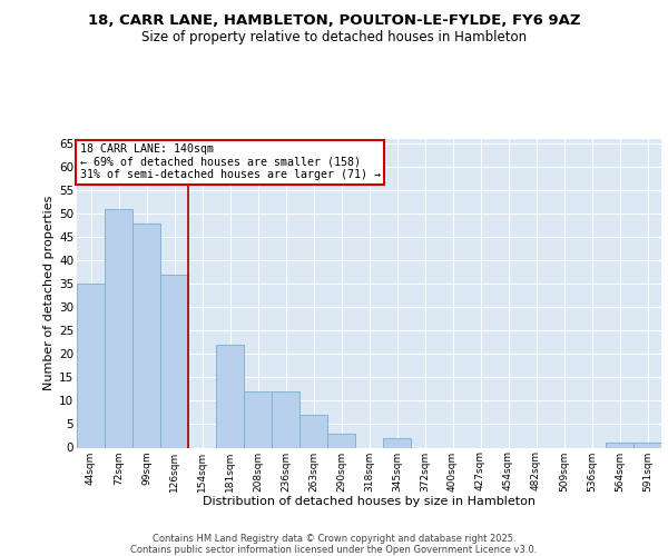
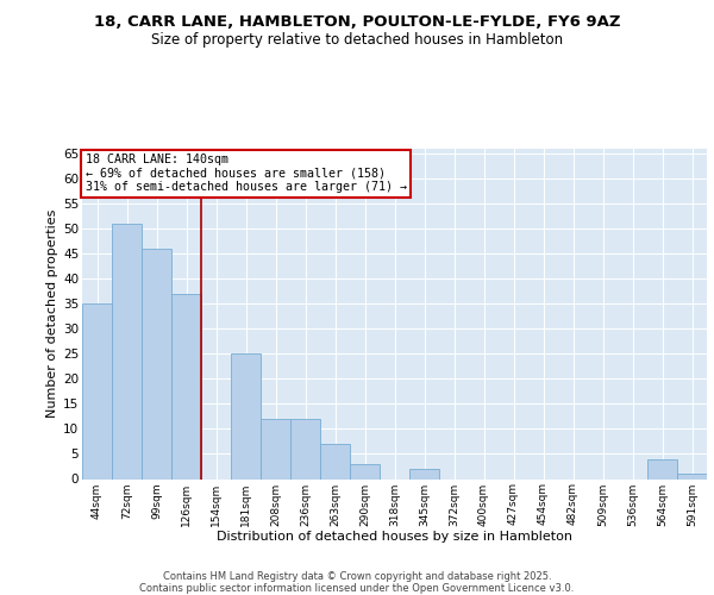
99sqm: 48 -> 46
181sqm: 22 -> 25
564sqm: 1 -> 4
